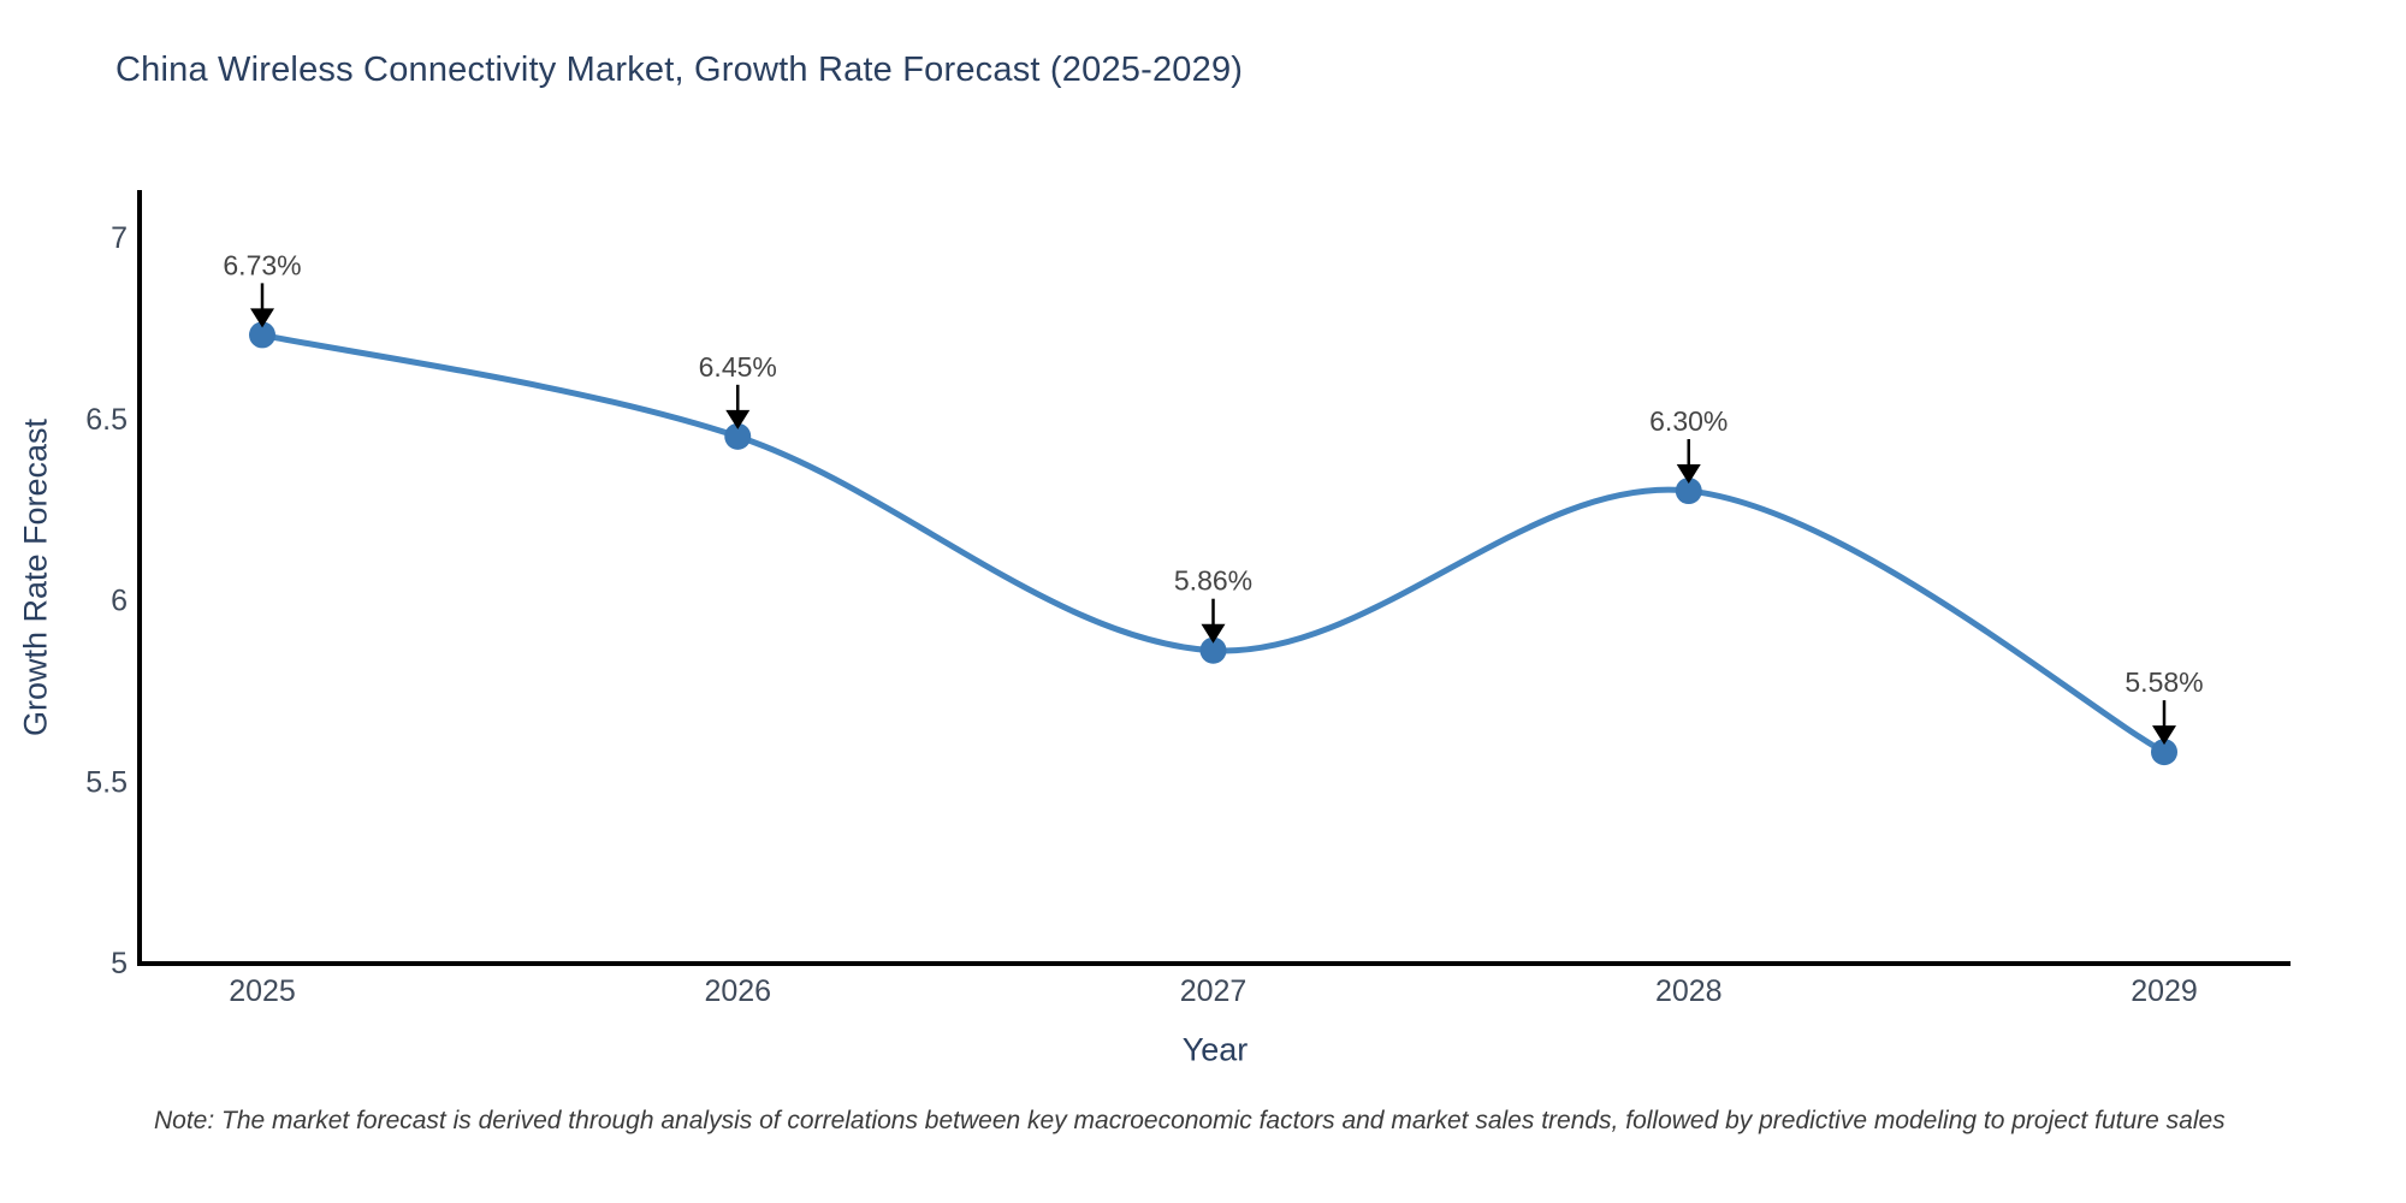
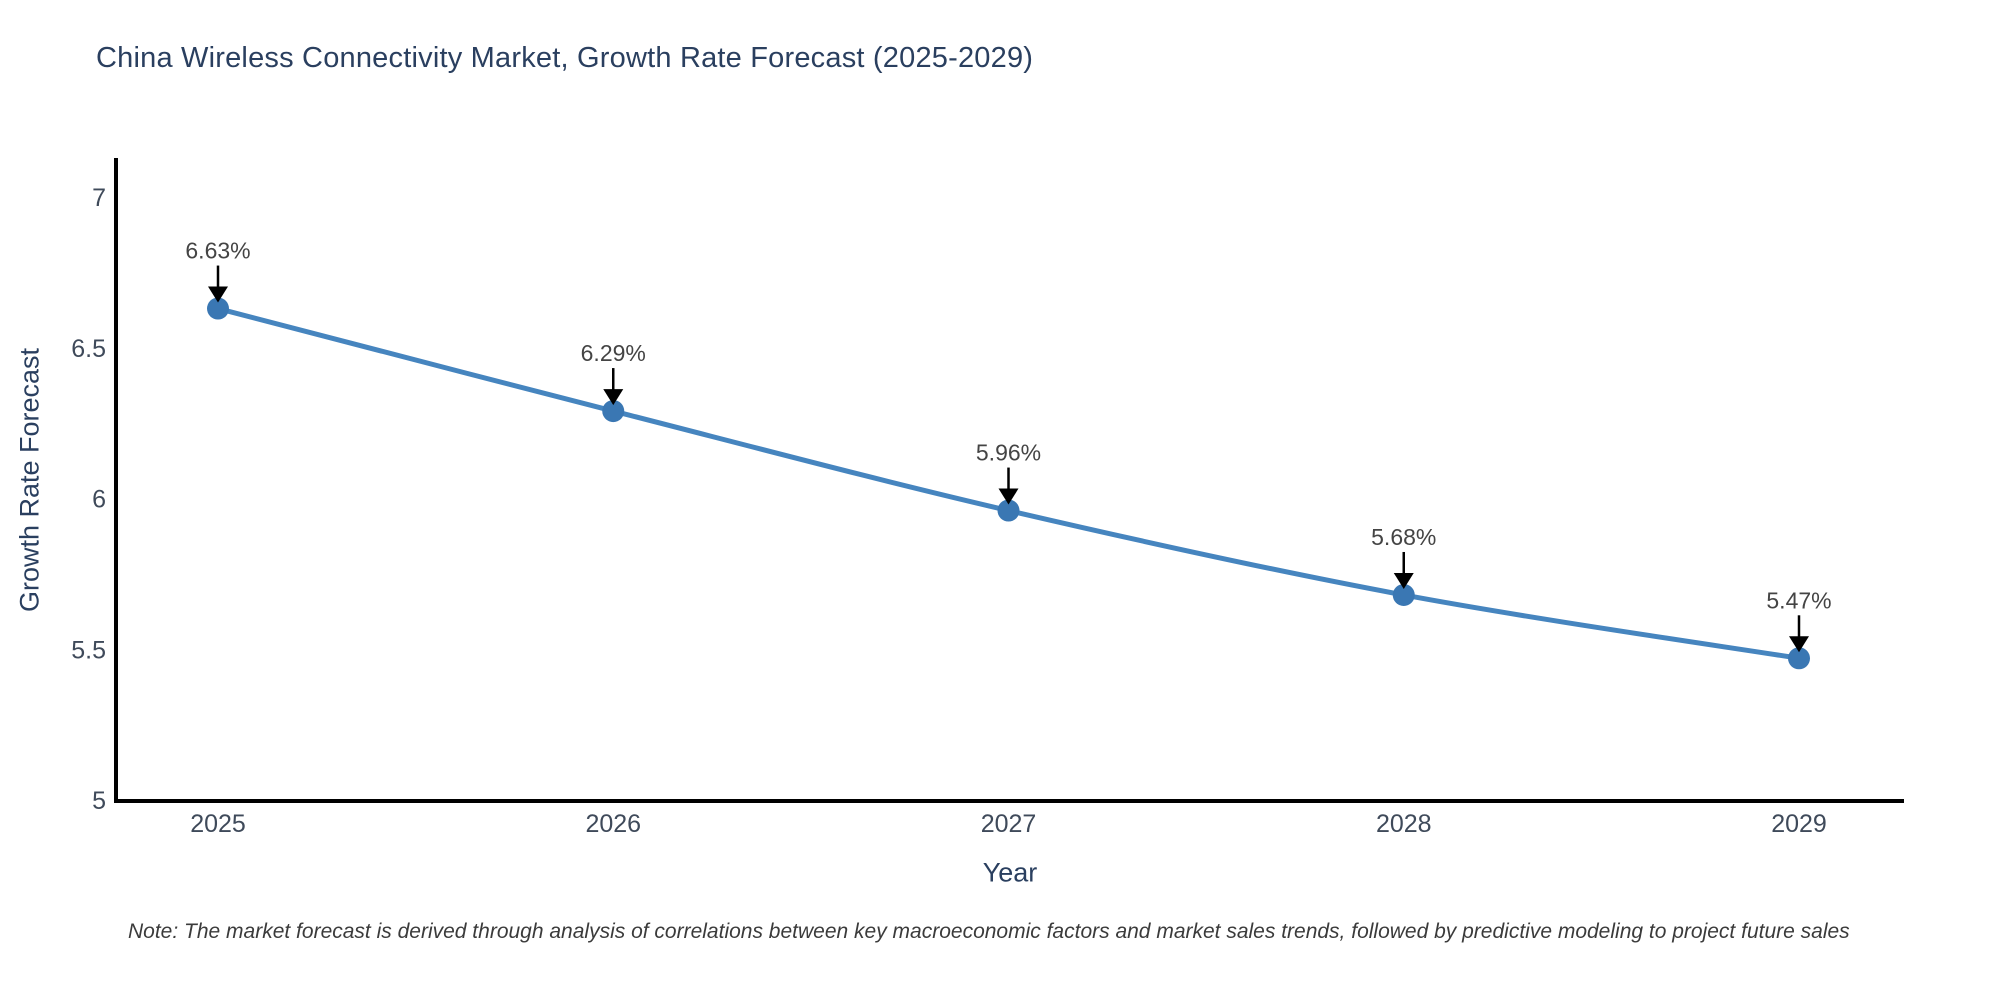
2025: 6.73% -> 6.63%
2026: 6.45% -> 6.29%
2027: 5.86% -> 5.96%
2028: 6.30% -> 5.68%
2029: 5.58% -> 5.47%
